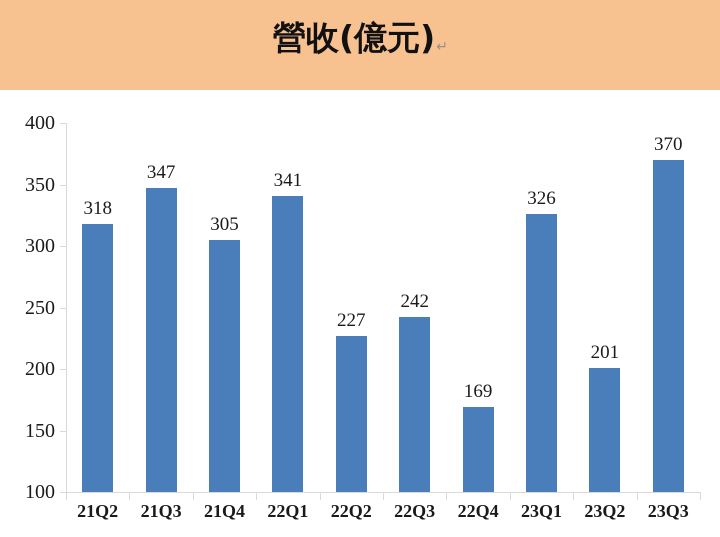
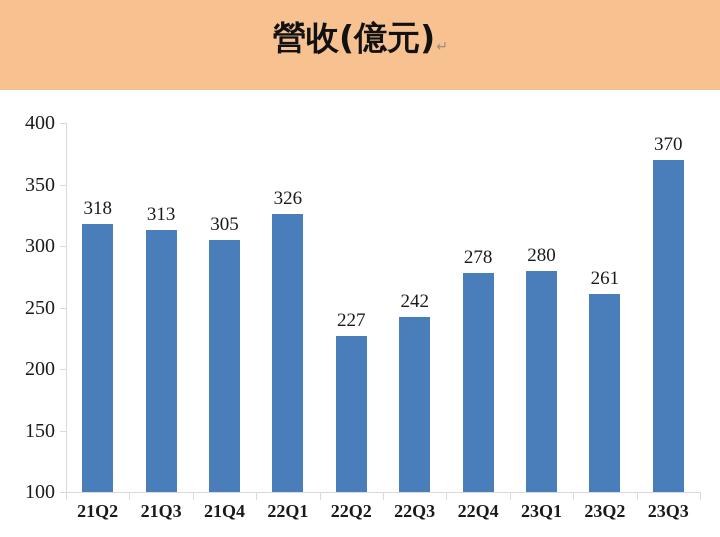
21Q3: 347 -> 313
22Q1: 341 -> 326
22Q4: 169 -> 278
23Q1: 326 -> 280
23Q2: 201 -> 261
